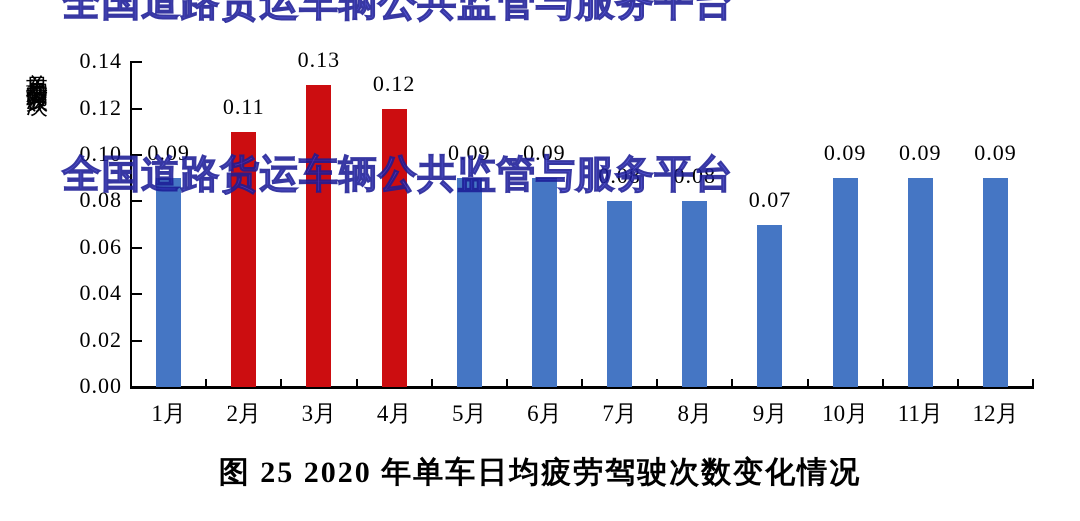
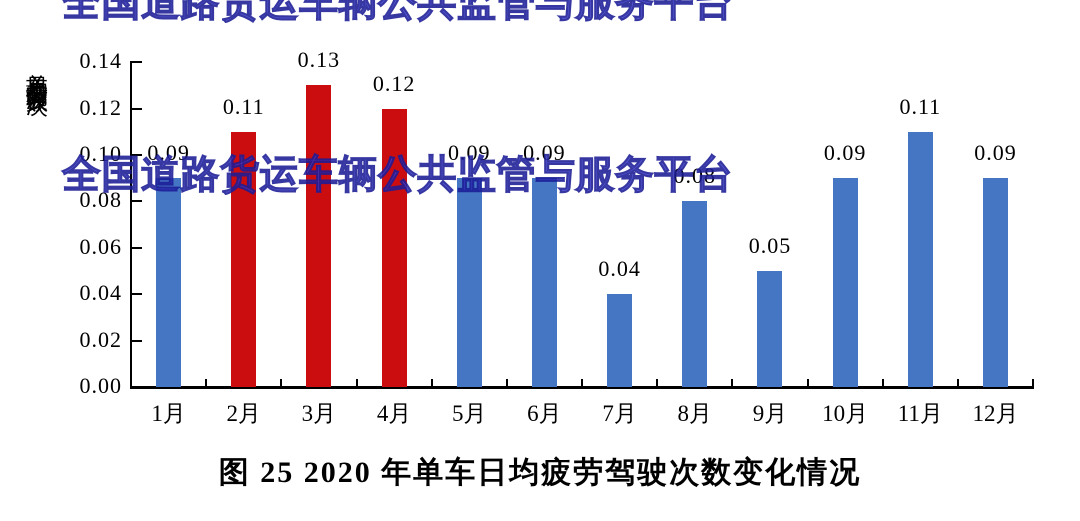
7月: 0.08 -> 0.04
9月: 0.07 -> 0.05
11月: 0.09 -> 0.11
